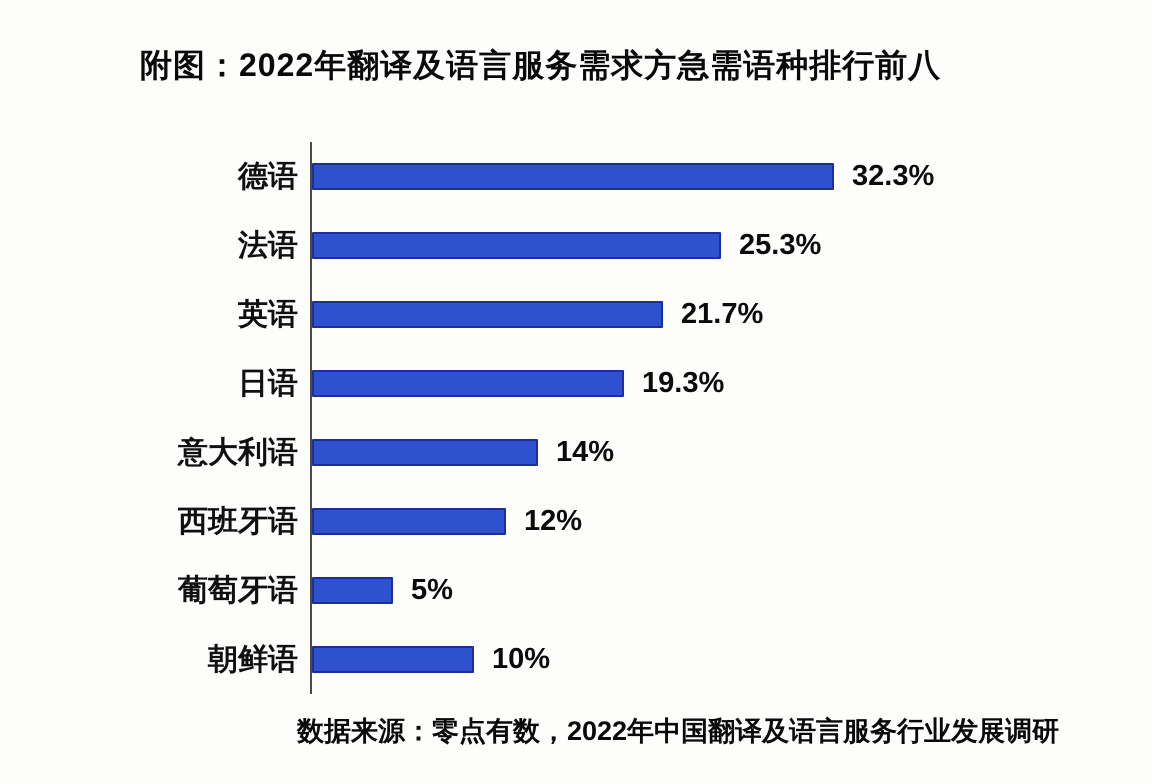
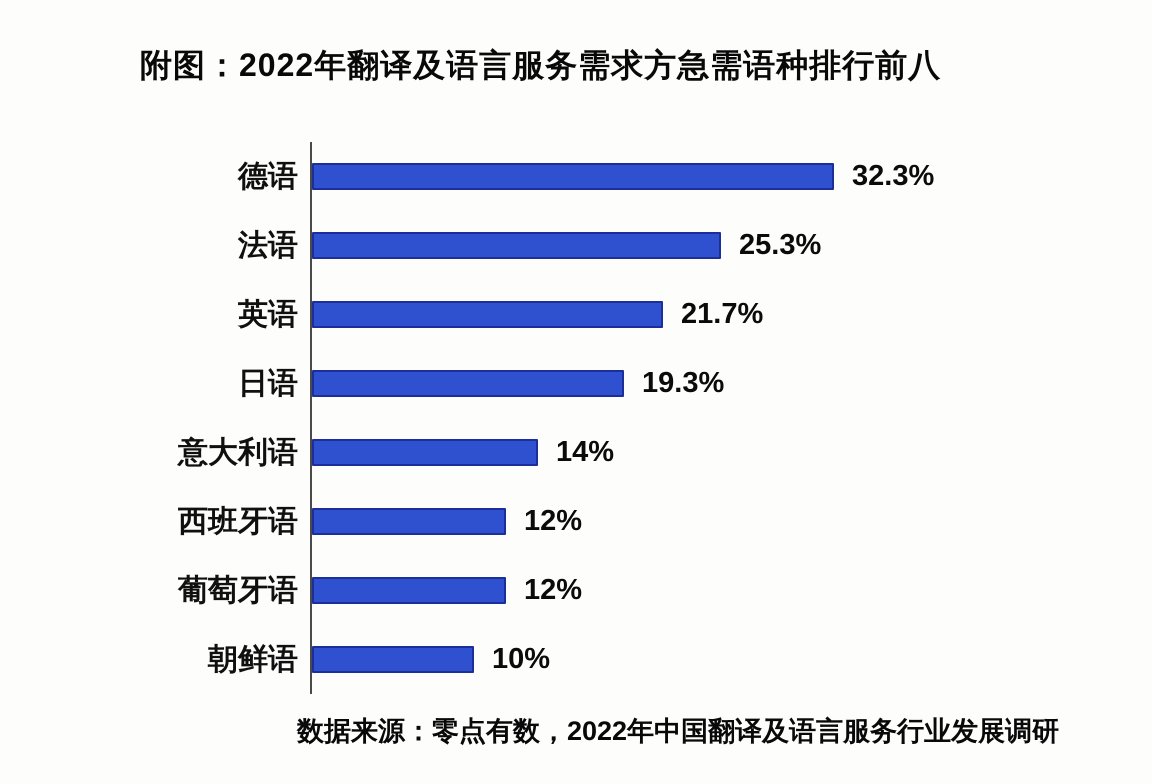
葡萄牙语: 5% -> 12%
